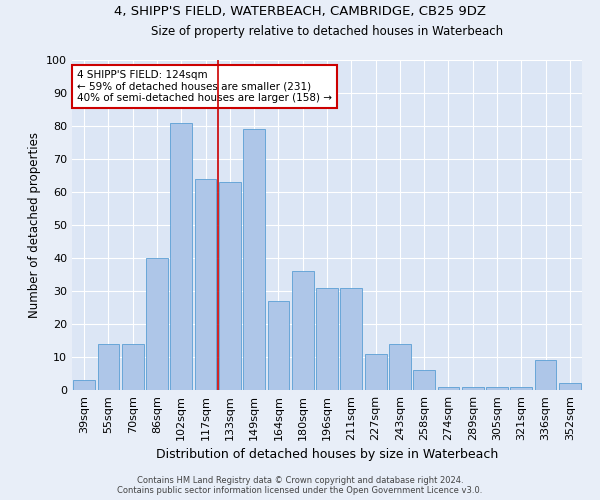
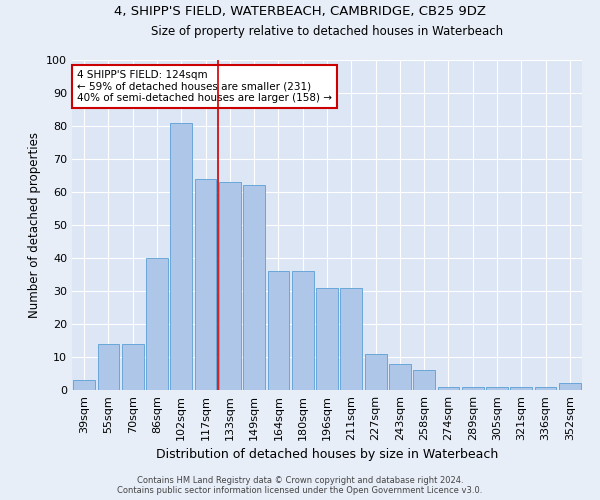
149sqm: 79 -> 62
164sqm: 27 -> 36
243sqm: 14 -> 8
336sqm: 9 -> 1
